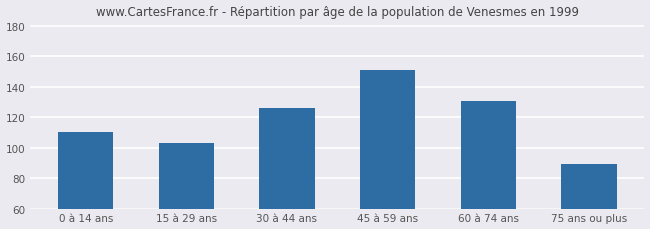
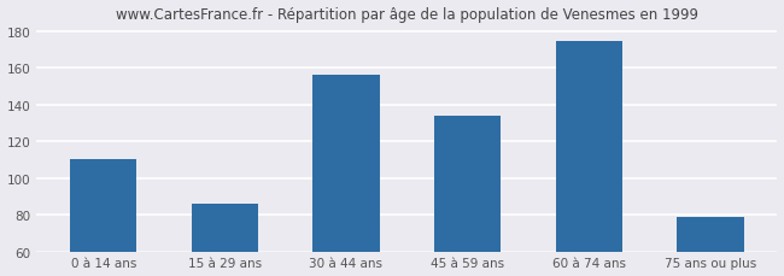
15 à 29 ans: 103 -> 86
30 à 44 ans: 126 -> 156
45 à 59 ans: 151 -> 134
60 à 74 ans: 131 -> 175
75 ans ou plus: 89 -> 79
